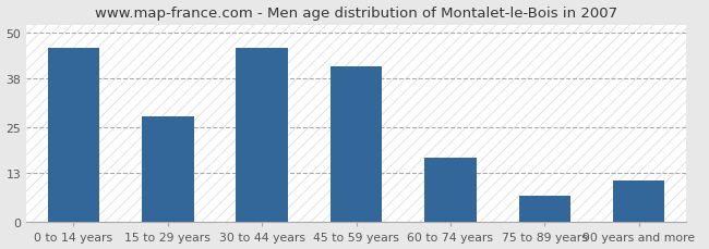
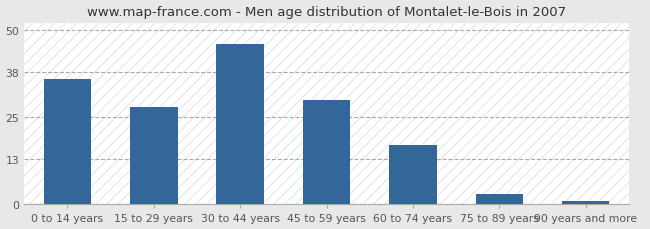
0 to 14 years: 46 -> 36
45 to 59 years: 41 -> 30
75 to 89 years: 7 -> 3
90 years and more: 11 -> 1
